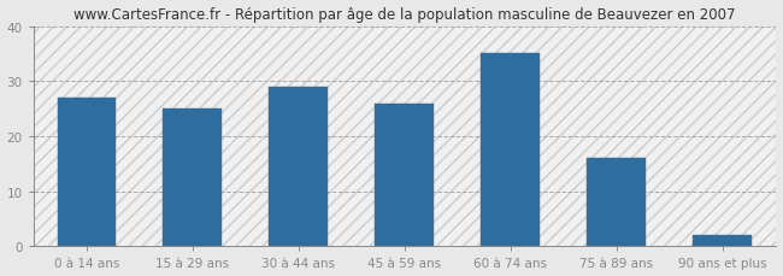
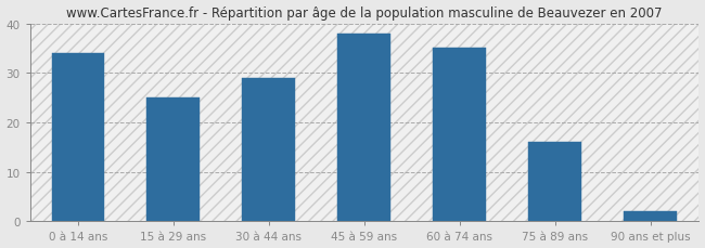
0 à 14 ans: 27 -> 34
45 à 59 ans: 26 -> 38
